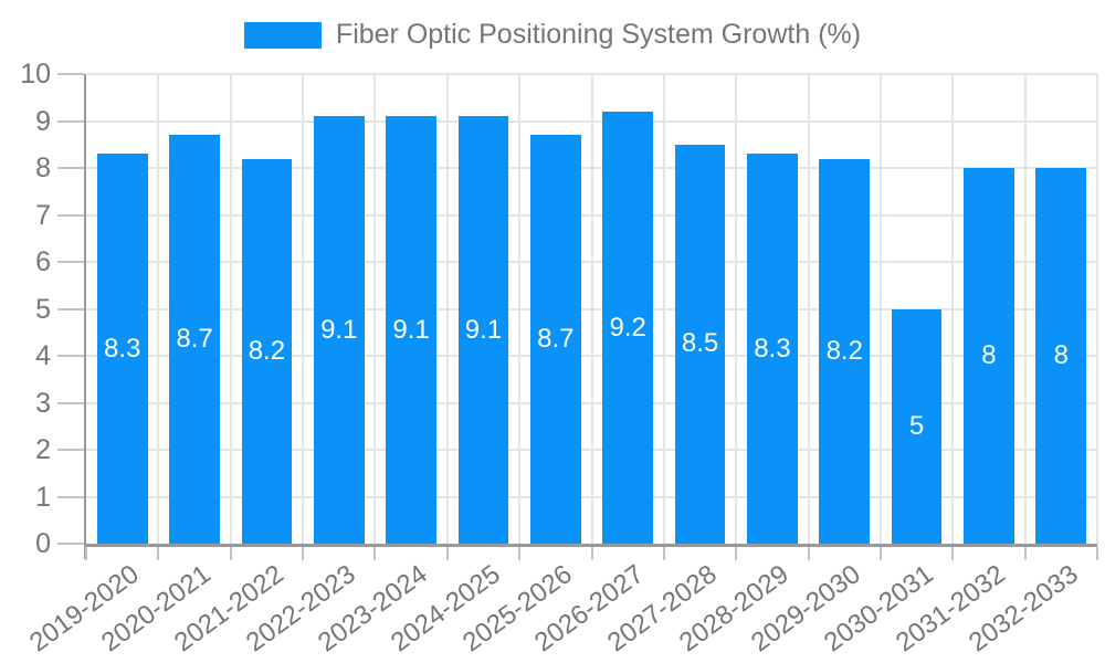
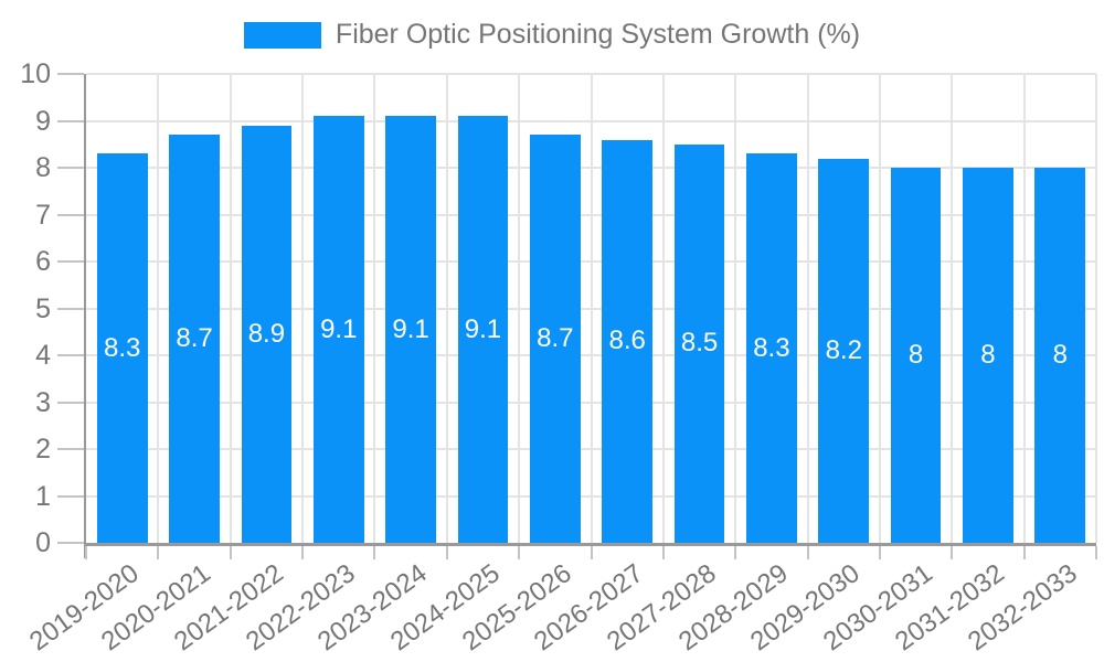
2021-2022: 8.2 -> 8.9
2026-2027: 9.2 -> 8.6
2030-2031: 5 -> 8
